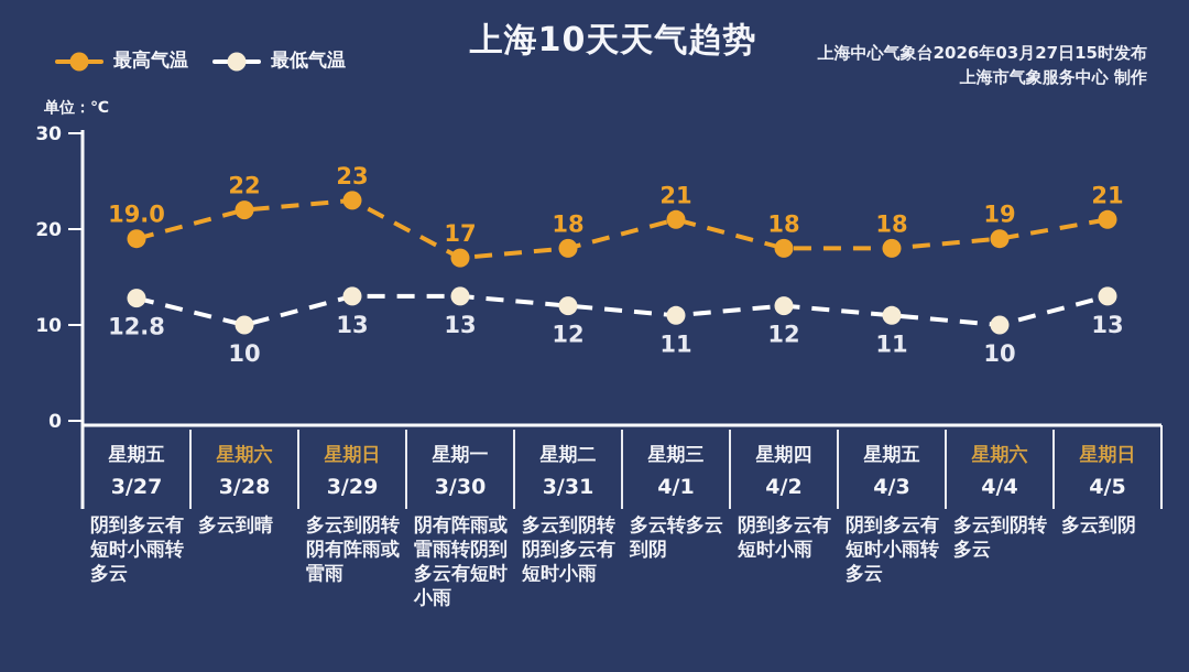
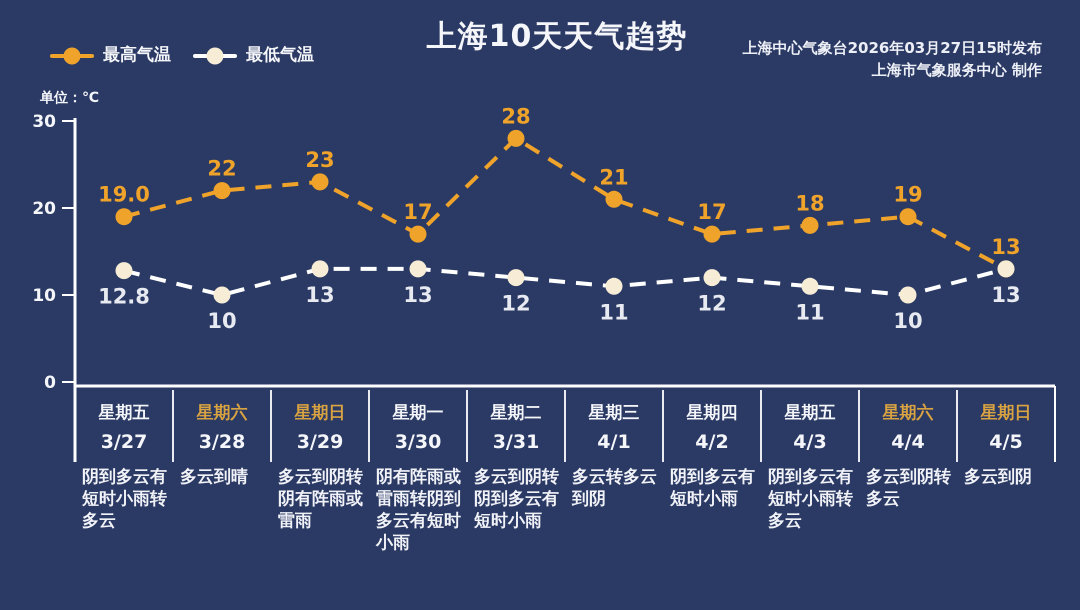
最高气温/3/31: 18 -> 28
最高气温/4/2: 18 -> 17
最高气温/4/5: 21 -> 13
